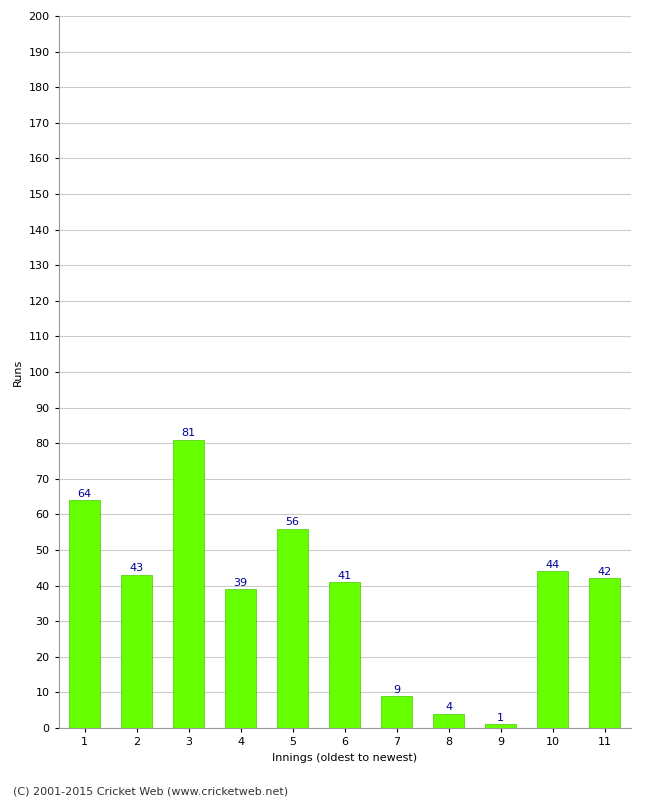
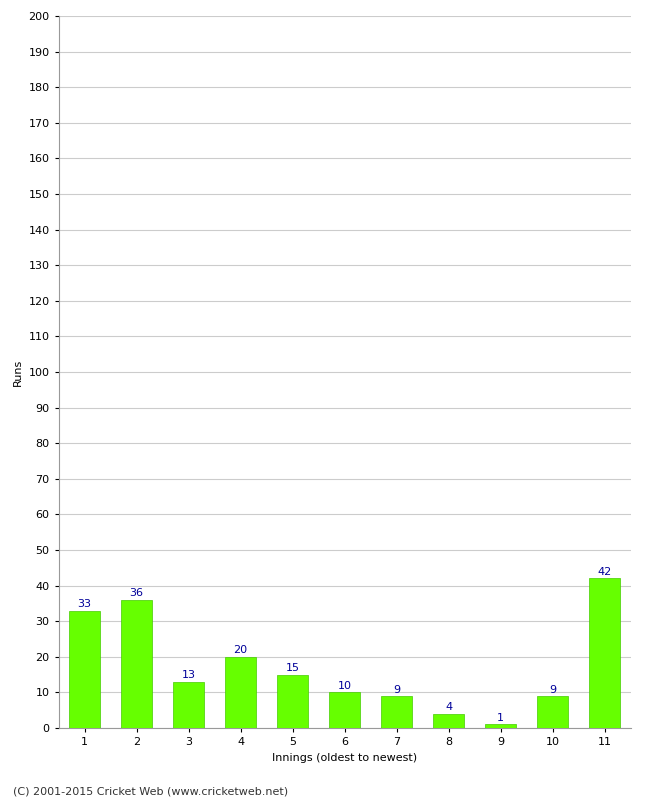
1: 64 -> 33
2: 43 -> 36
3: 81 -> 13
4: 39 -> 20
5: 56 -> 15
6: 41 -> 10
10: 44 -> 9
